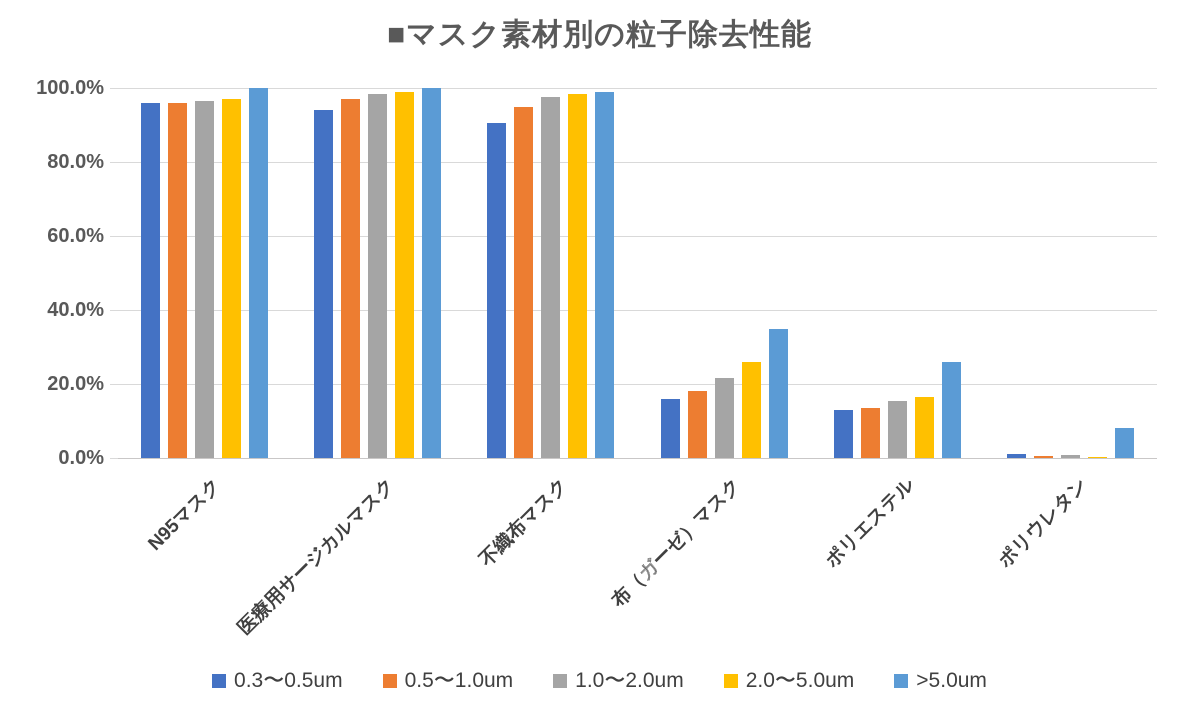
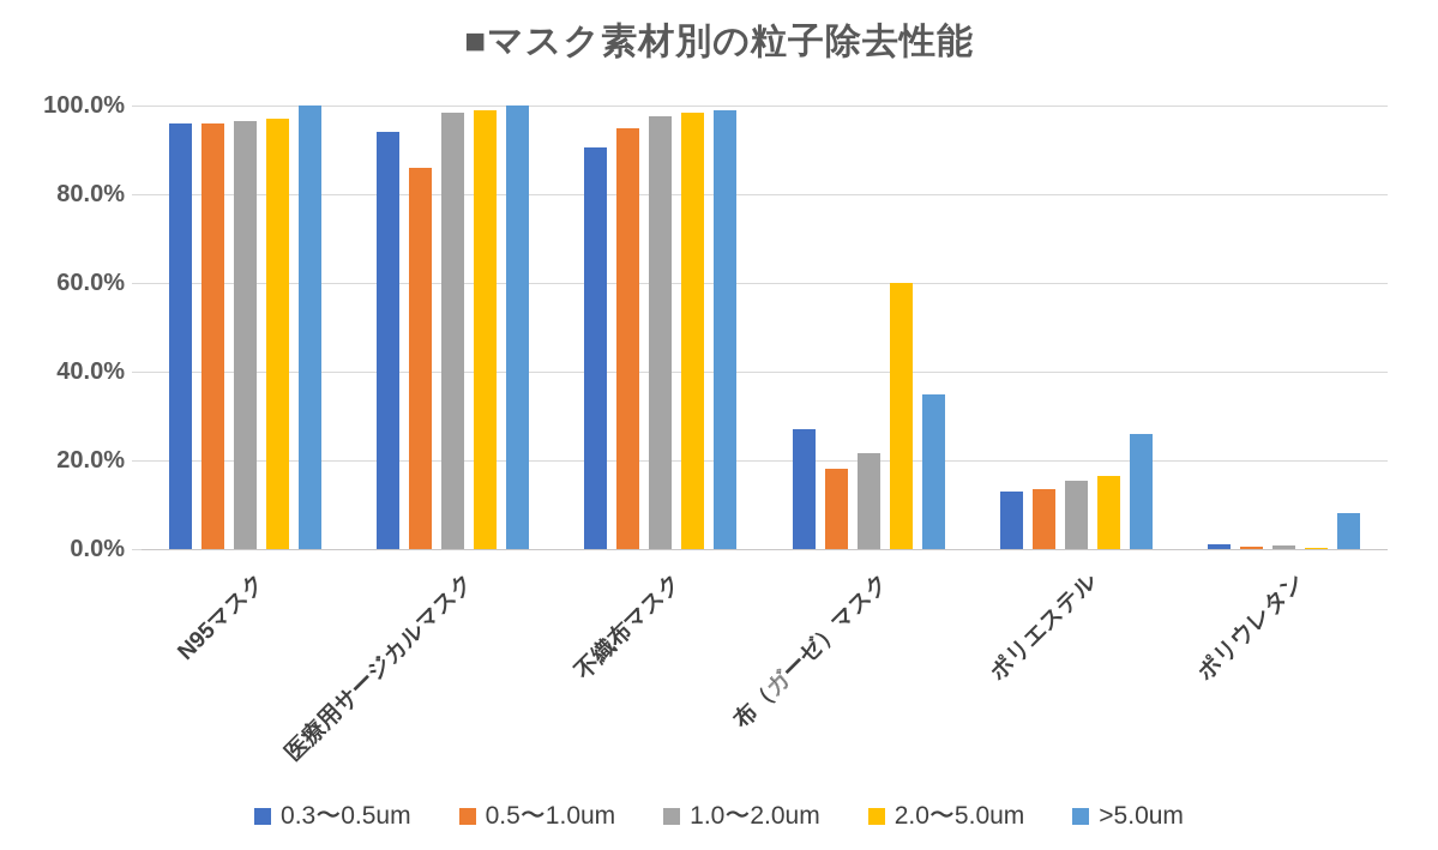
0.5〜1.0um/医療用サージカルマスク: 97% -> 86%
0.3〜0.5um/布（ガーゼ）マスク: 16% -> 27%
2.0〜5.0um/布（ガーゼ）マスク: 26% -> 60%
